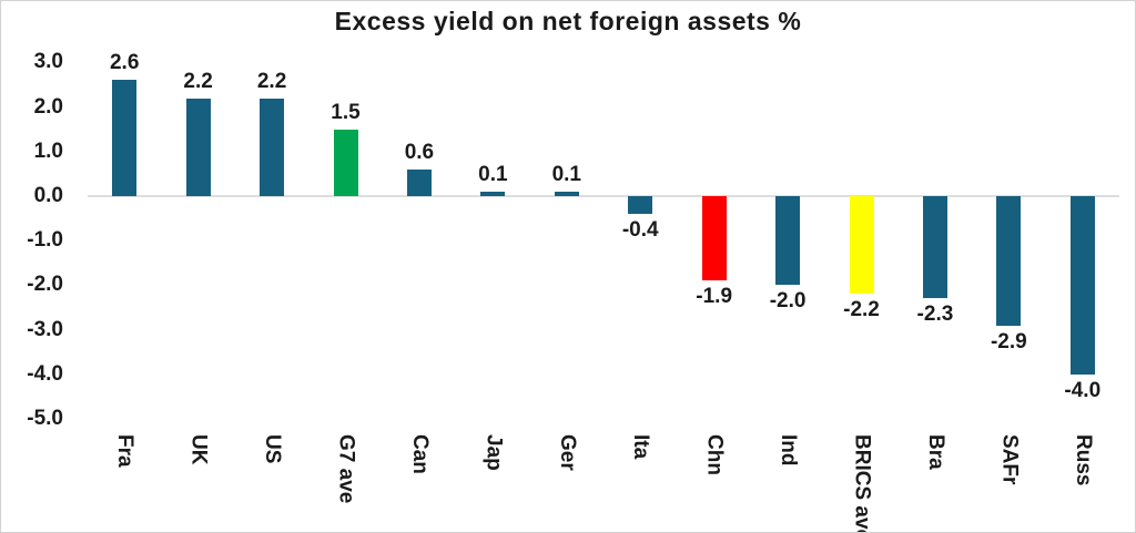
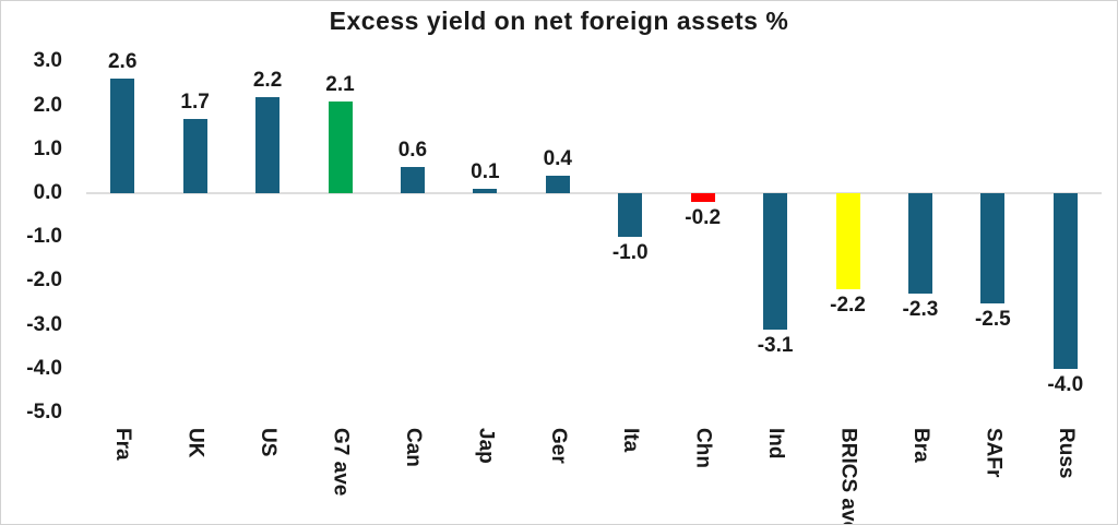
UK: 2.2 -> 1.7
G7 ave: 1.5 -> 2.1
Ger: 0.1 -> 0.4
Ita: -0.4 -> -1.0
Chn: -1.9 -> -0.2
Ind: -2.0 -> -3.1
SAFr: -2.9 -> -2.5
